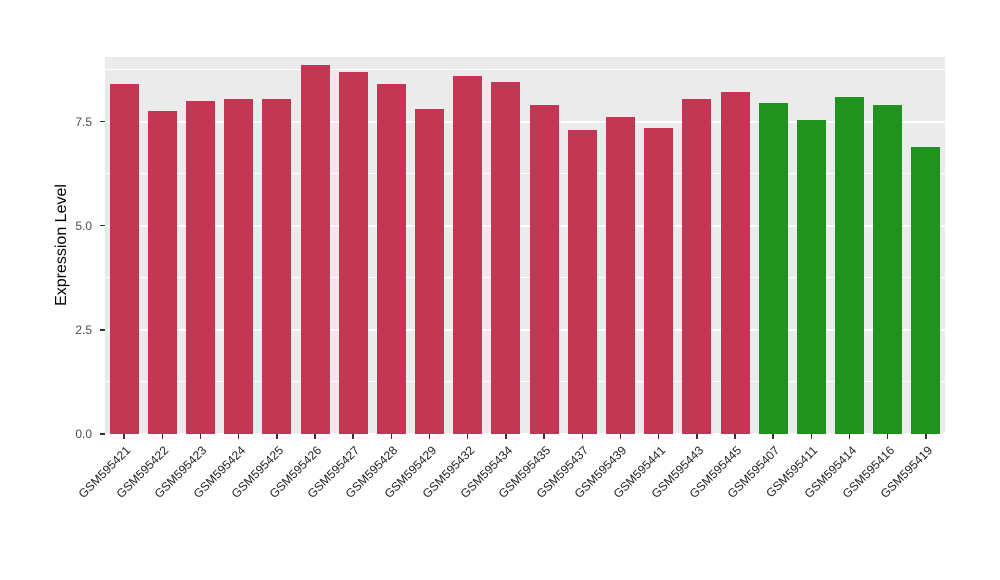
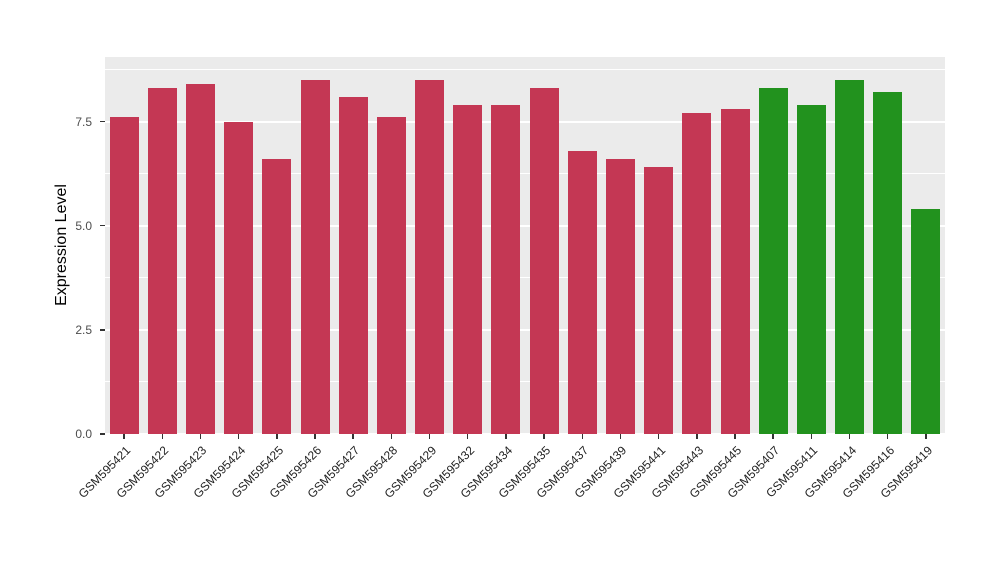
GSM595421: 8.4 -> 7.6
GSM595422: 7.8 -> 8.3
GSM595423: 8.0 -> 8.4
GSM595424: 8.1 -> 7.5
GSM595425: 8.1 -> 6.6
GSM595426: 8.8 -> 8.5
GSM595427: 8.7 -> 8.1
GSM595428: 8.4 -> 7.6
GSM595429: 7.8 -> 8.5
GSM595432: 8.6 -> 7.9
GSM595434: 8.4 -> 7.9
GSM595435: 7.9 -> 8.3
GSM595437: 7.3 -> 6.8
GSM595439: 7.6 -> 6.6
GSM595441: 7.3 -> 6.4
GSM595443: 8.1 -> 7.7
GSM595445: 8.2 -> 7.8
GSM595407: 8.0 -> 8.3
GSM595411: 7.5 -> 7.9
GSM595414: 8.1 -> 8.5
GSM595416: 7.9 -> 8.2
GSM595419: 6.9 -> 5.4
